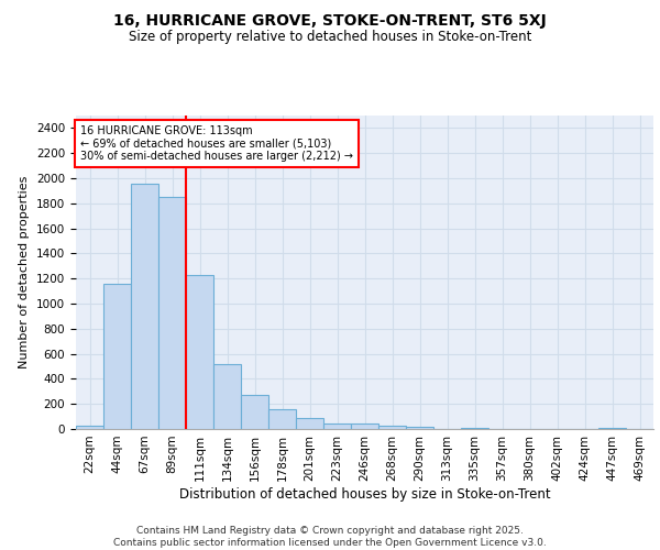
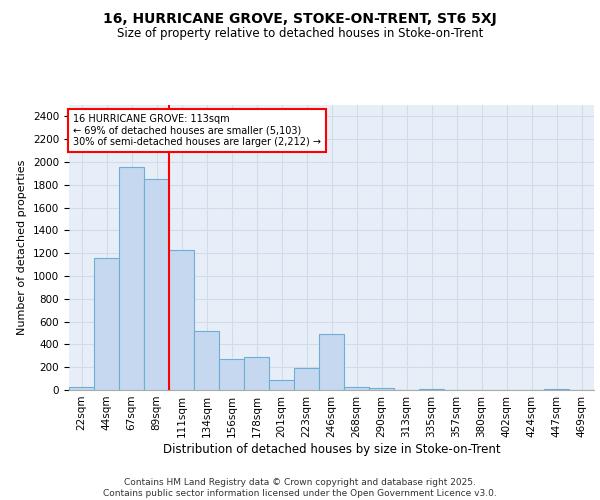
178sqm: 160 -> 290
223sqm: 50 -> 190
246sqm: 40 -> 490
